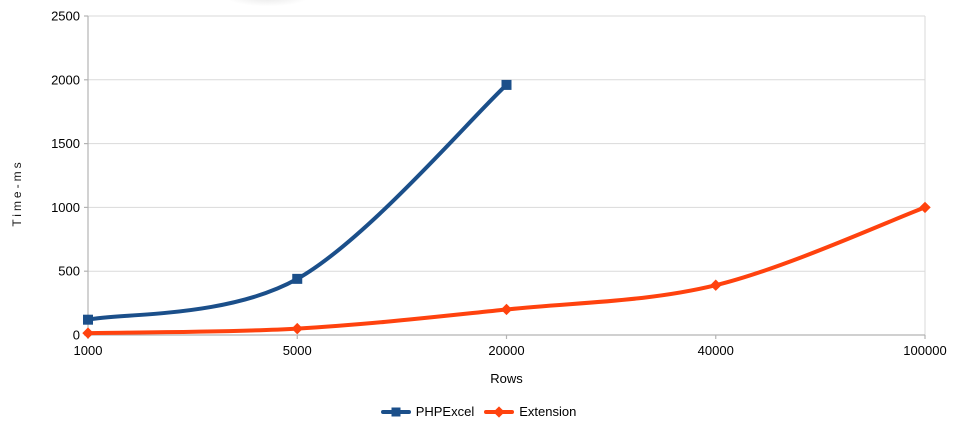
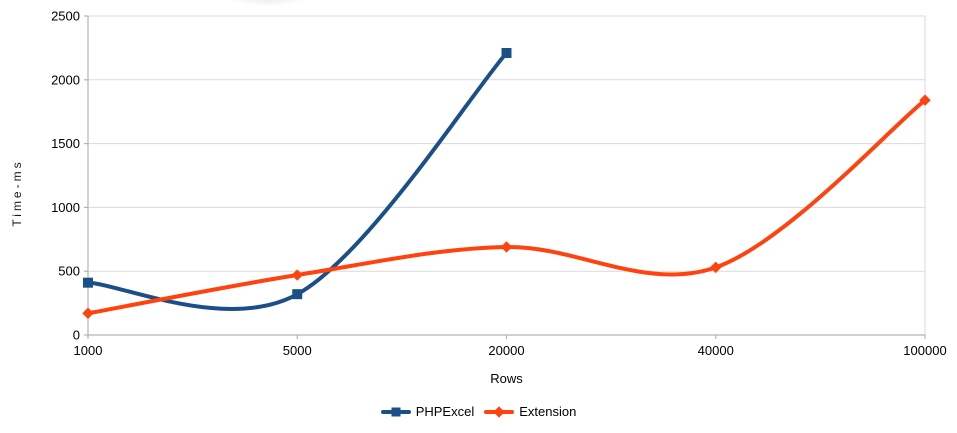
PHPExcel/1000: 120 -> 410
Extension/1000: 20 -> 170
PHPExcel/5000: 440 -> 320
Extension/5000: 50 -> 470
PHPExcel/20000: 1960 -> 2210
Extension/20000: 200 -> 690
Extension/40000: 390 -> 530
Extension/100000: 1000 -> 1840
